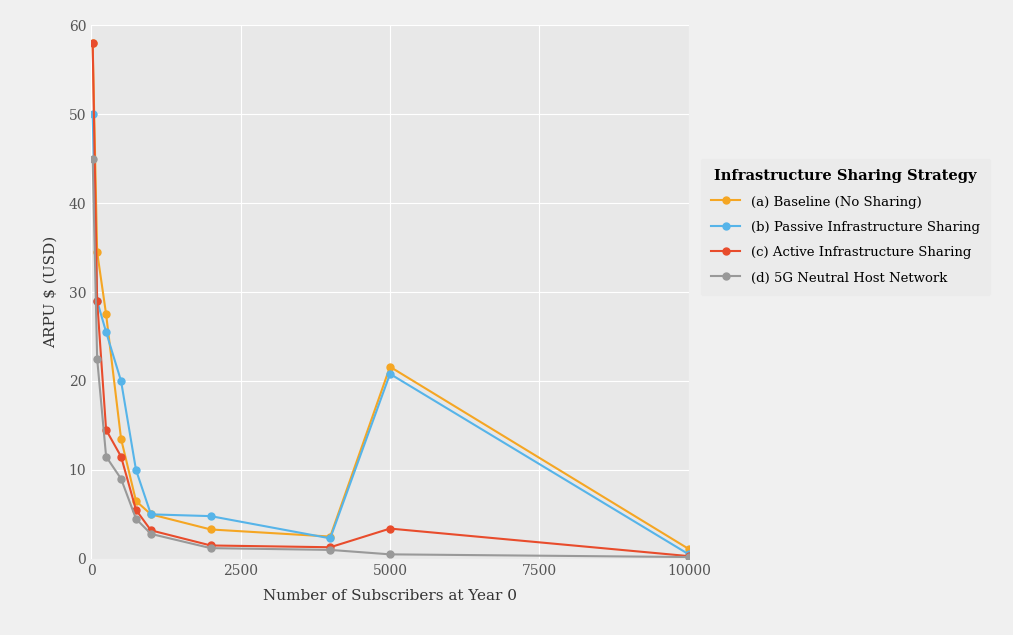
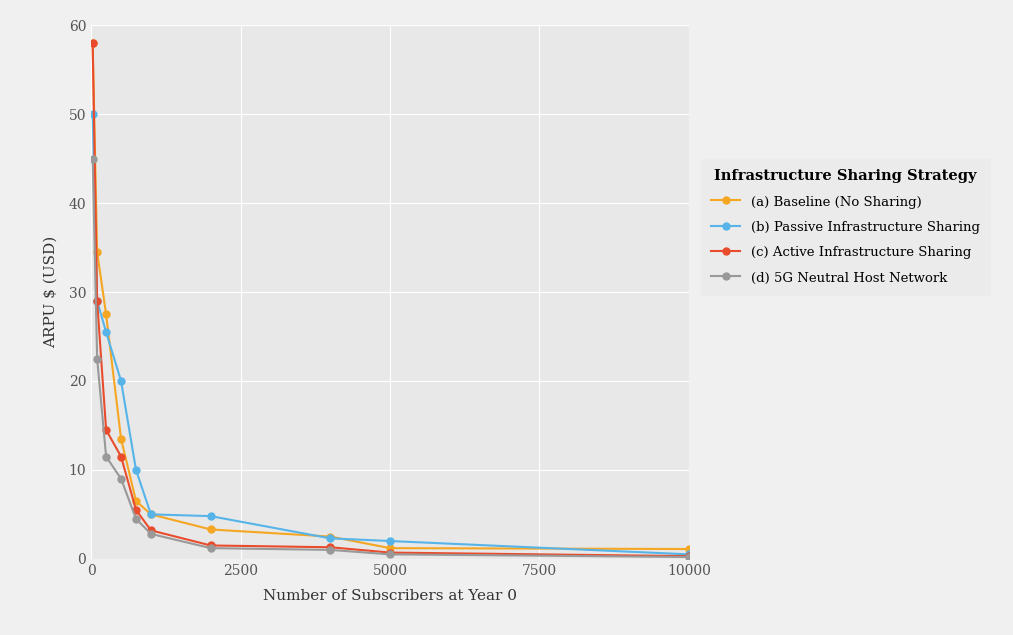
(a) Baseline (No Sharing)/5000: 21.6 -> 1.2
(b) Passive Infrastructure Sharing/5000: 20.8 -> 2.0
(c) Active Infrastructure Sharing/5000: 3.4 -> 0.7
